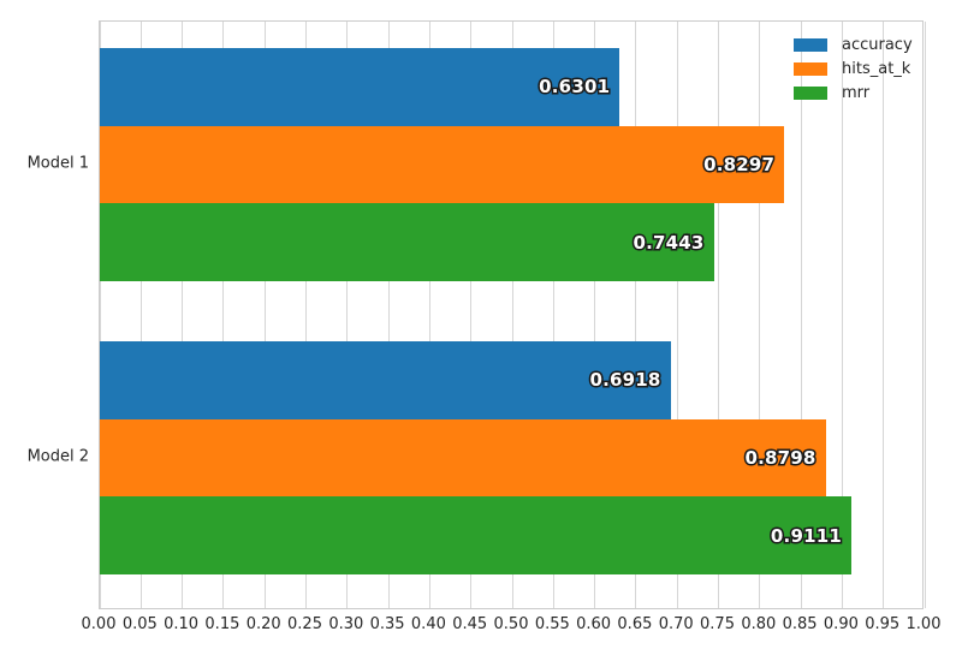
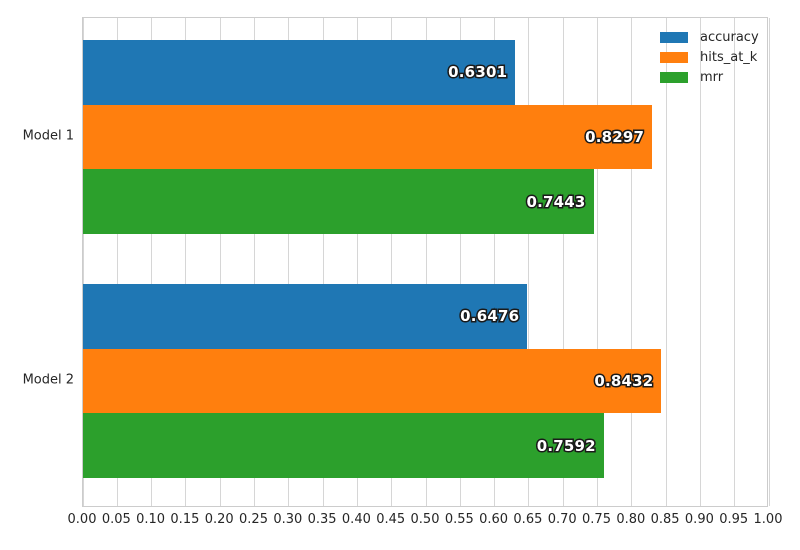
accuracy/Model 2: 0.6918 -> 0.6476
hits_at_k/Model 2: 0.8798 -> 0.8432
mrr/Model 2: 0.9111 -> 0.7592
